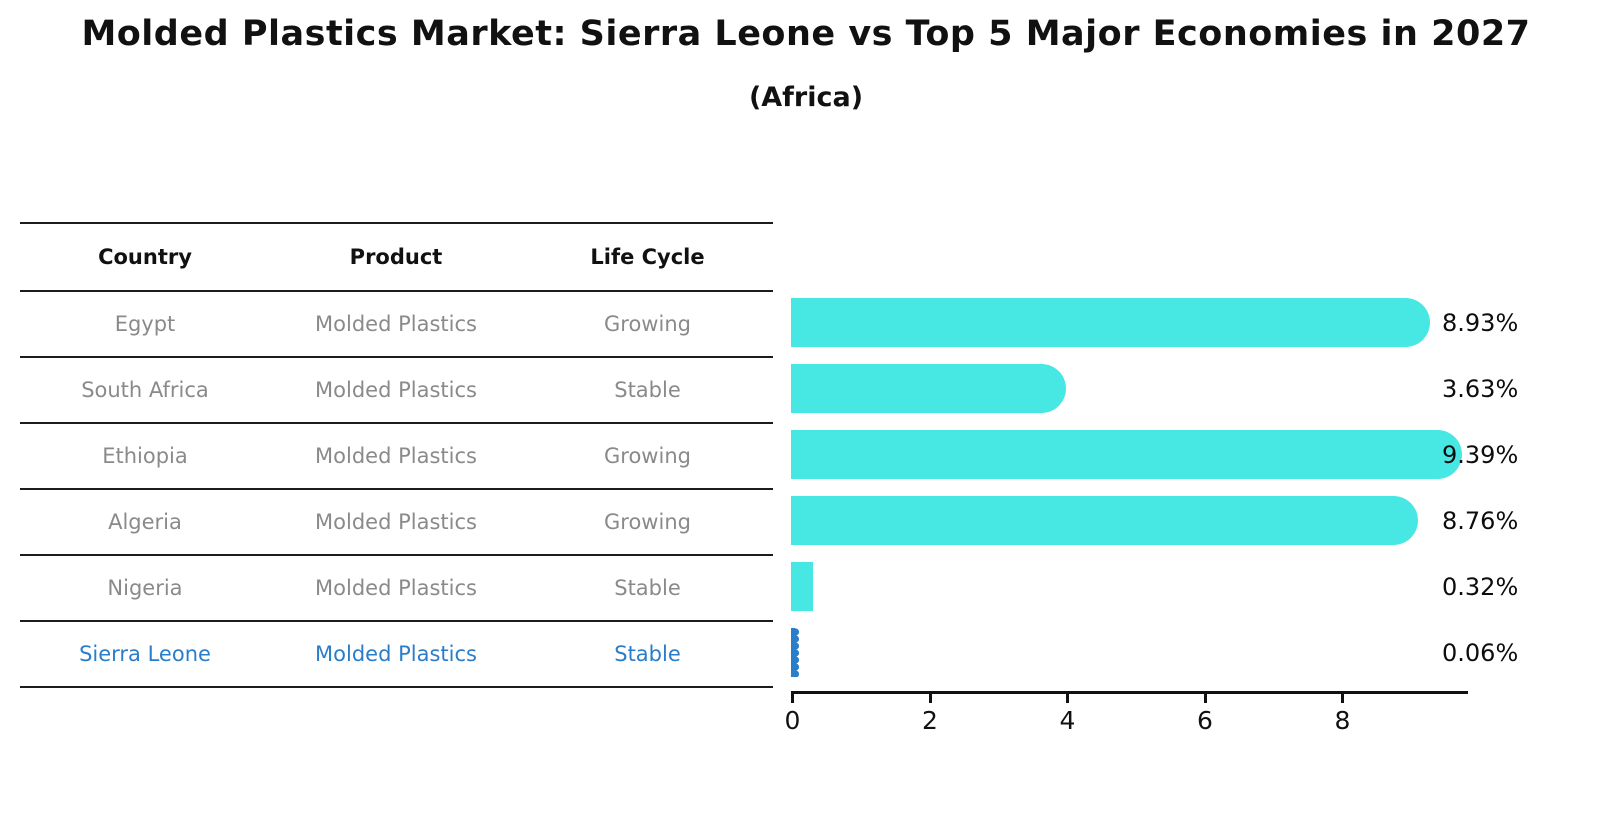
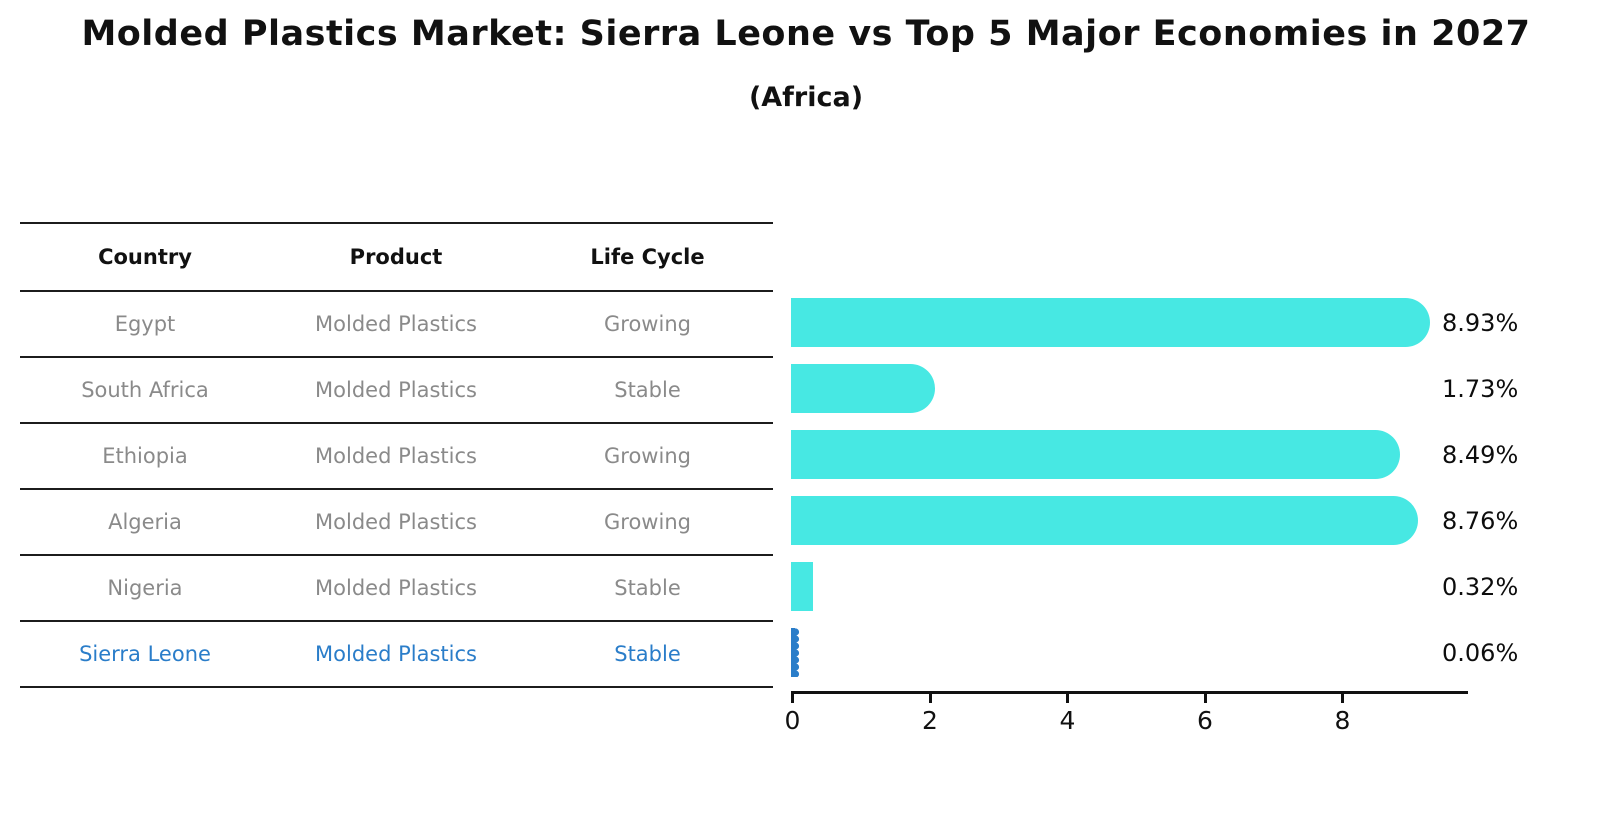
South Africa: 3.63% -> 1.73%
Ethiopia: 9.39% -> 8.49%
